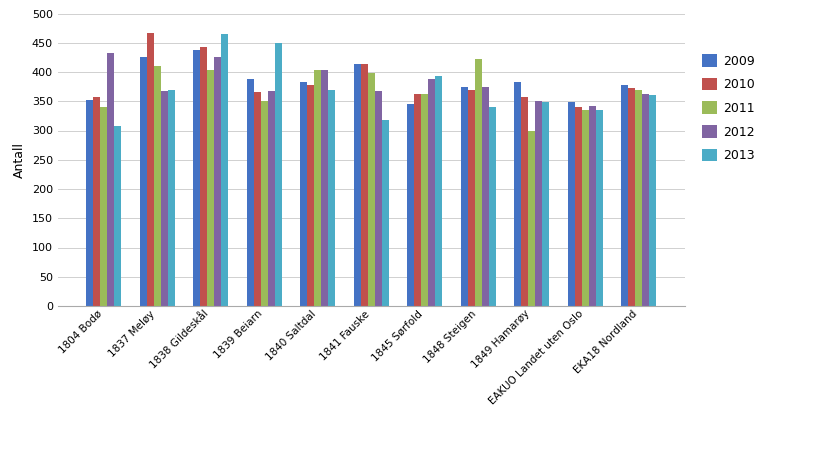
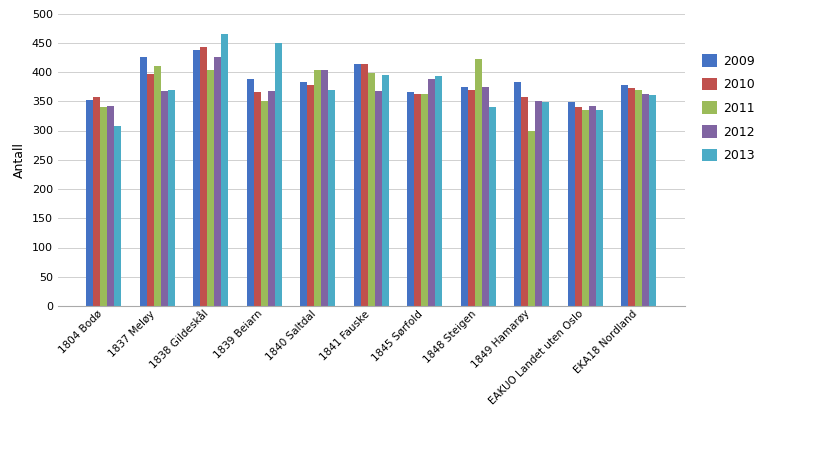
2012/1804 Bodø: 432 -> 342
2010/1837 Meløy: 466 -> 397
2013/1841 Fauske: 318 -> 395
2009/1845 Sørfold: 346 -> 365
